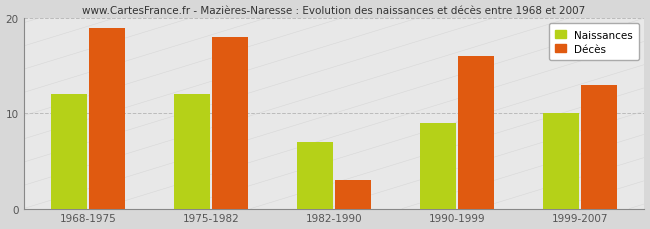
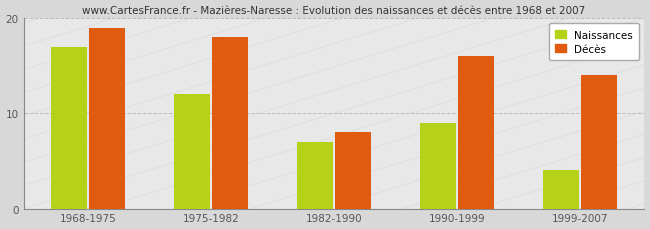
Naissances/1968-1975: 12 -> 17
Décès/1982-1990: 3 -> 8
Naissances/1999-2007: 10 -> 4
Décès/1999-2007: 13 -> 14
